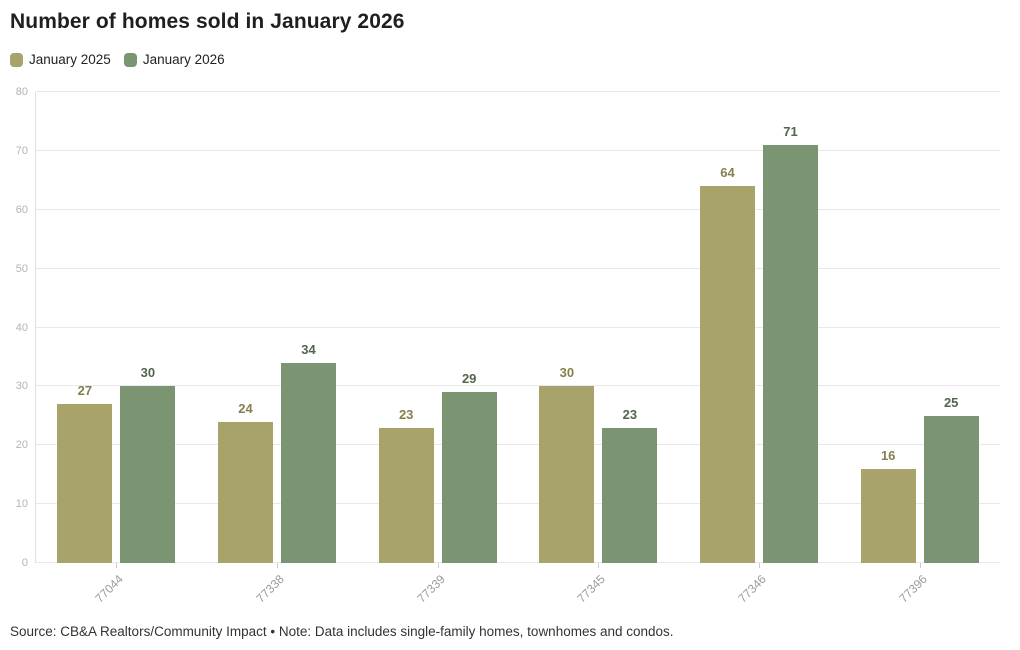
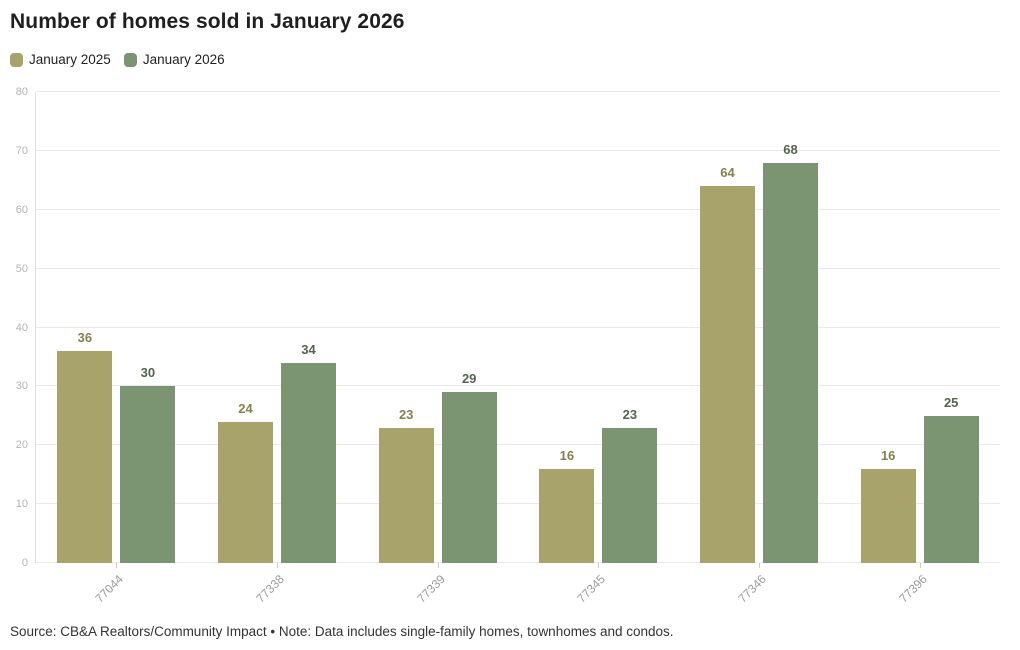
January 2025/77044: 27 -> 36
January 2025/77345: 30 -> 16
January 2026/77346: 71 -> 68
